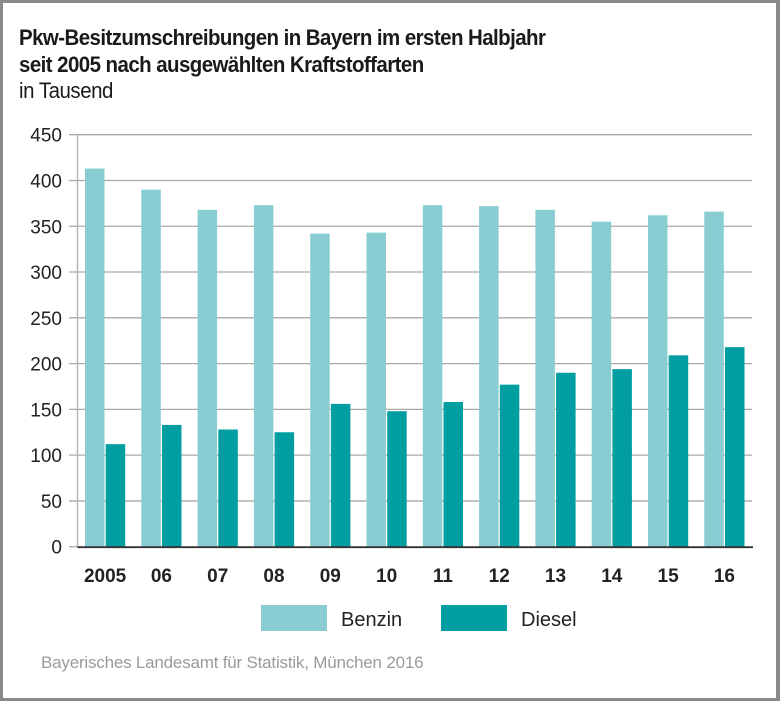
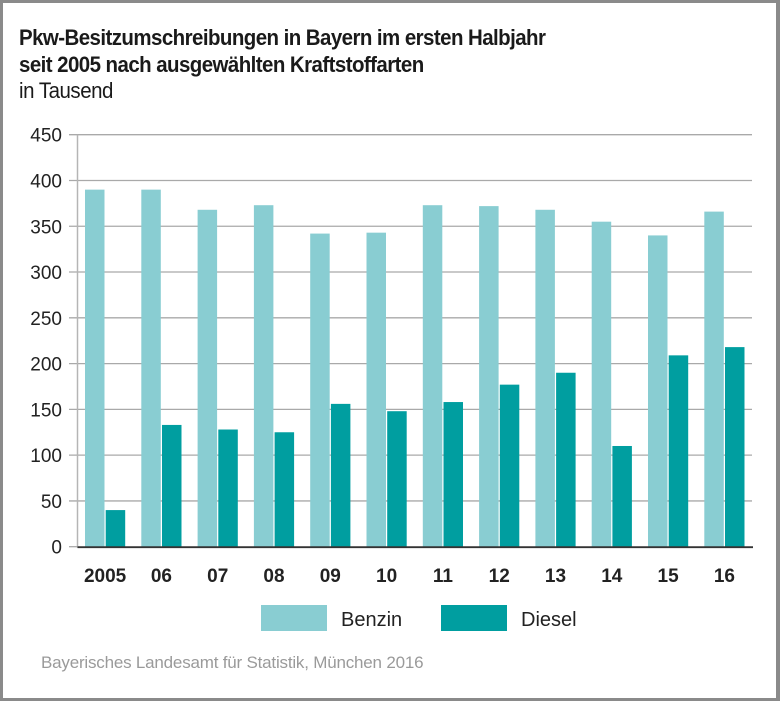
Benzin/2005: 410 -> 390
Diesel/2005: 110 -> 40
Diesel/14: 190 -> 110
Benzin/15: 360 -> 340
